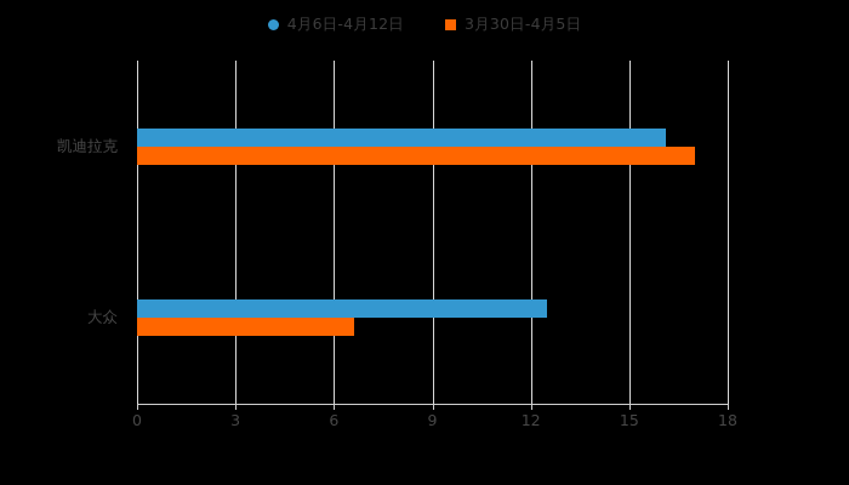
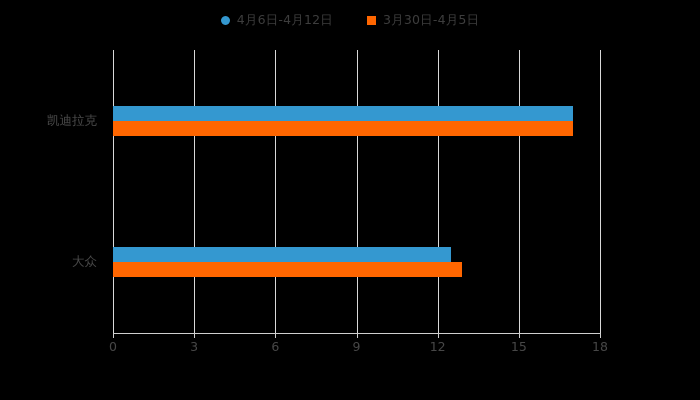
4月6日-4月12日/凯迪拉克: 16.1 -> 17.0
3月30日-4月5日/大众: 6.6 -> 12.9
